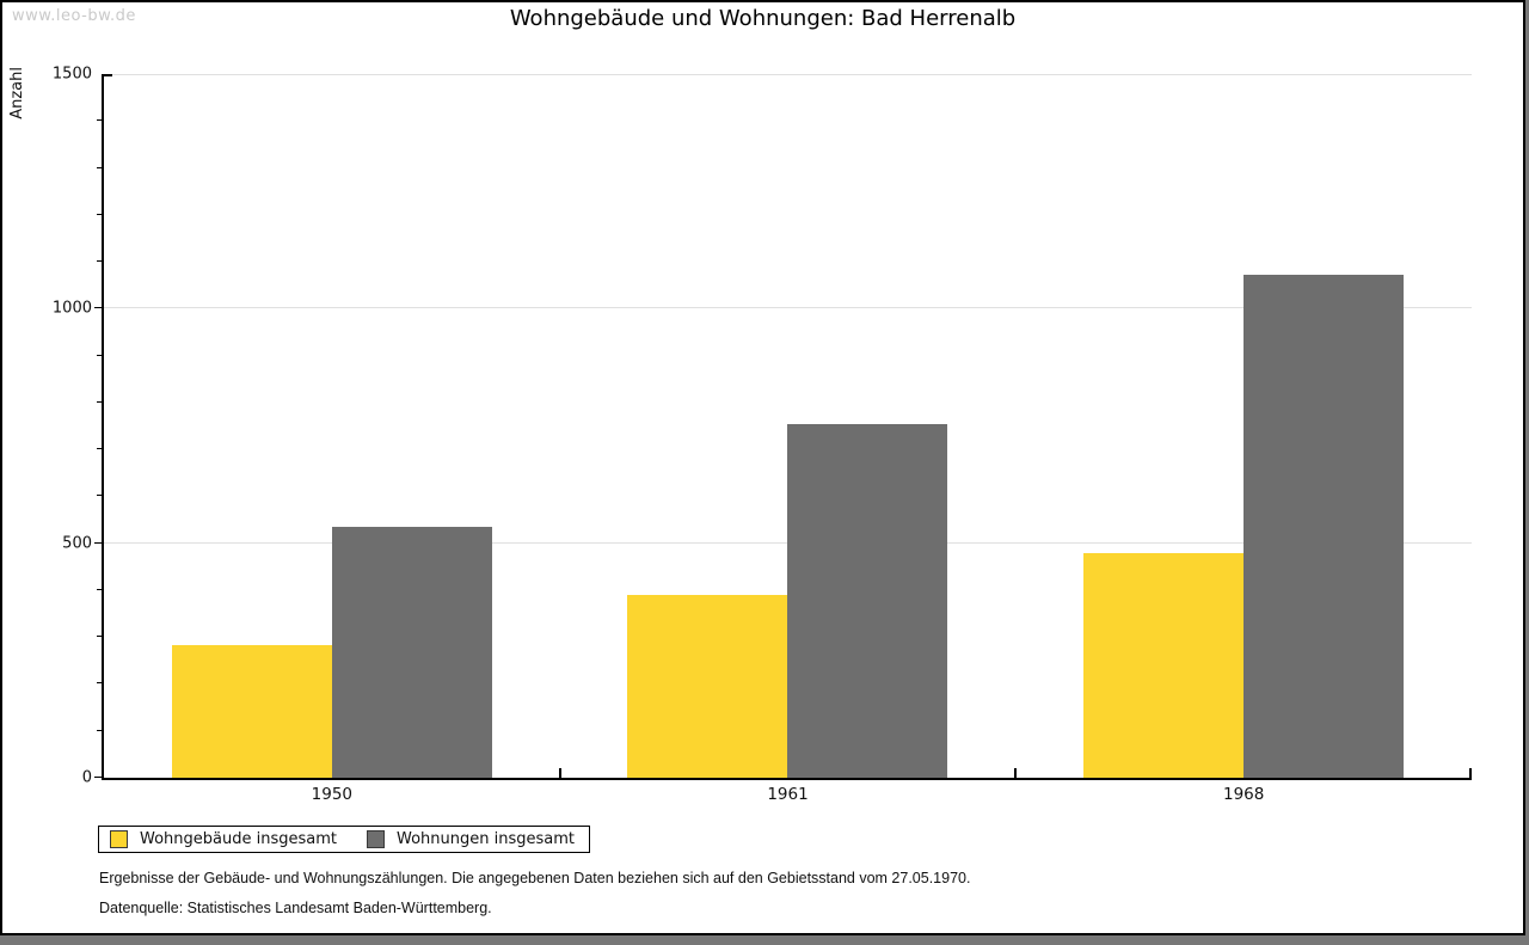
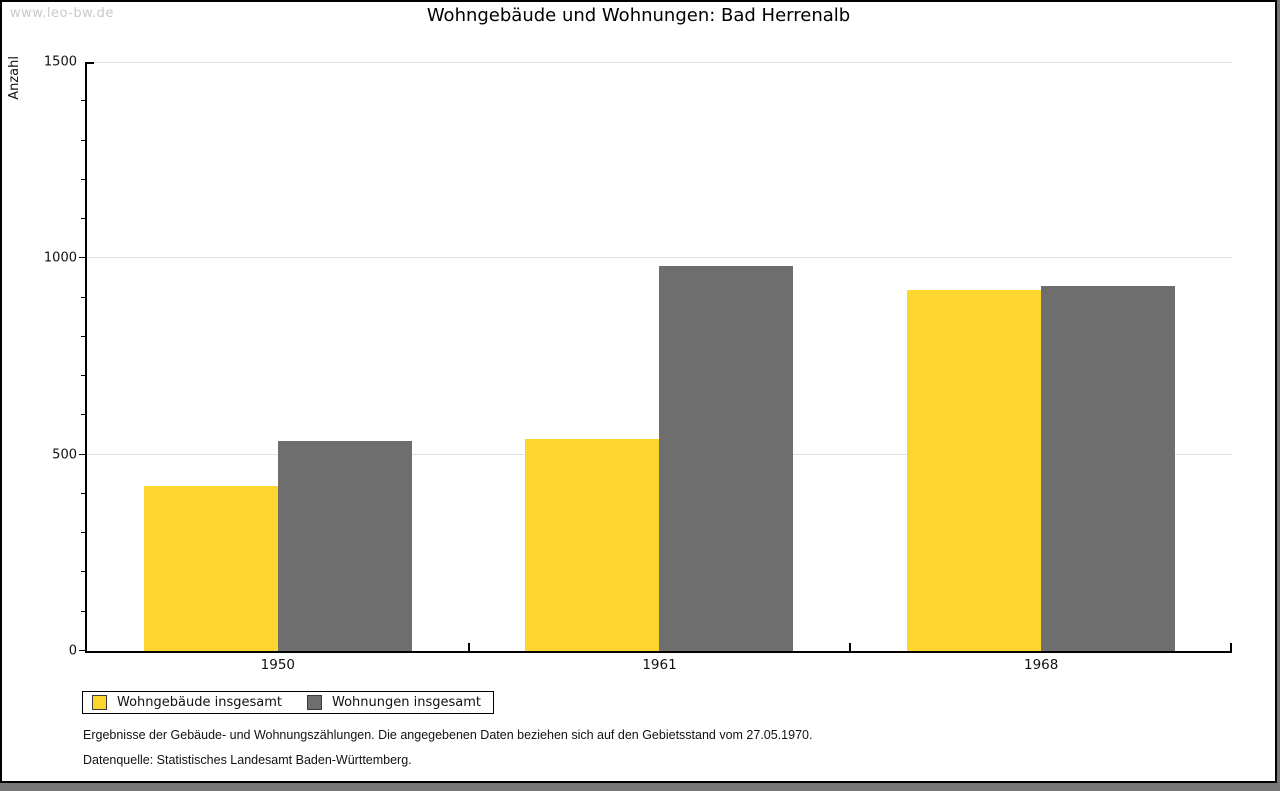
Wohngebäude insgesamt/1950: 280 -> 420
Wohngebäude insgesamt/1961: 390 -> 540
Wohnungen insgesamt/1961: 750 -> 980
Wohngebäude insgesamt/1968: 480 -> 920
Wohnungen insgesamt/1968: 1070 -> 930
